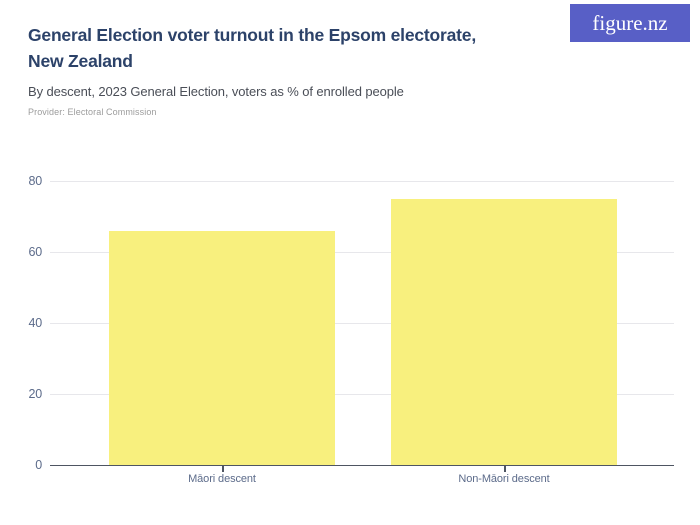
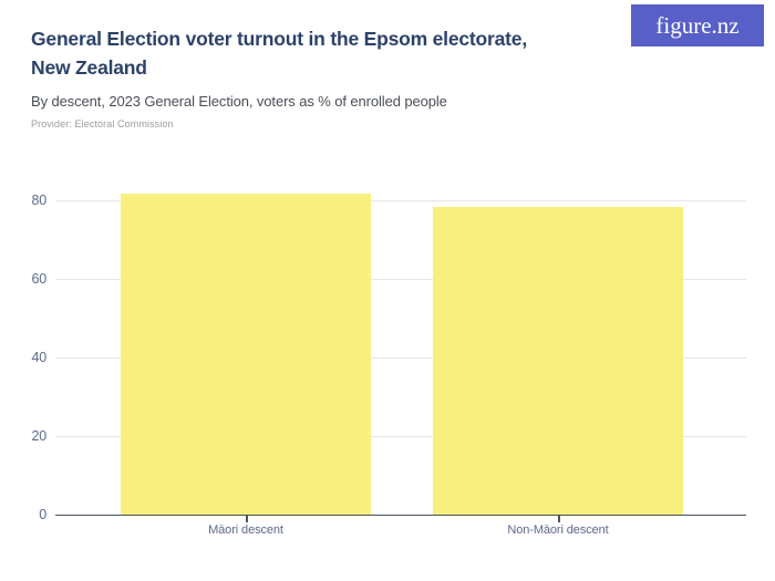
Māori descent: 66 -> 82
Non-Māori descent: 75 -> 78
